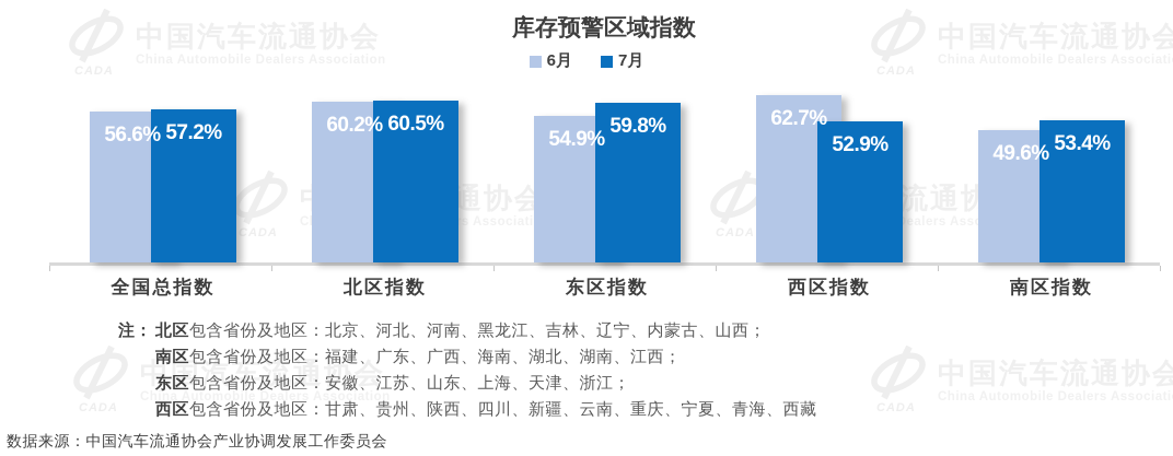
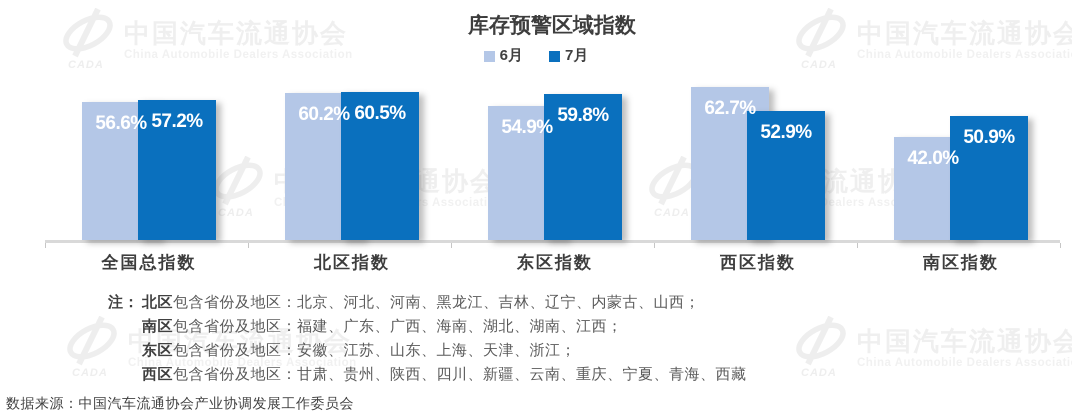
6月/南区指数: 49.6% -> 42.0%
7月/南区指数: 53.4% -> 50.9%
